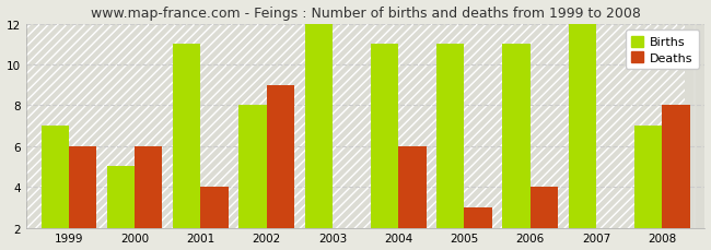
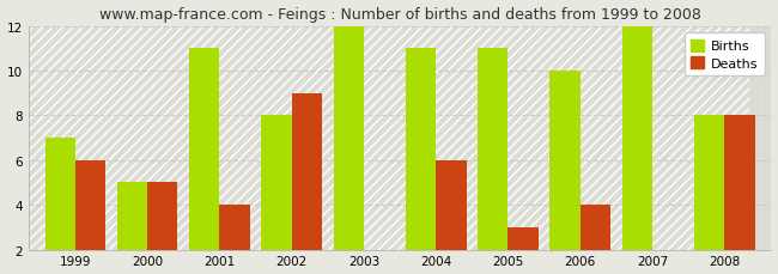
Deaths/2000: 6 -> 5
Births/2006: 11 -> 10
Births/2008: 7 -> 8
